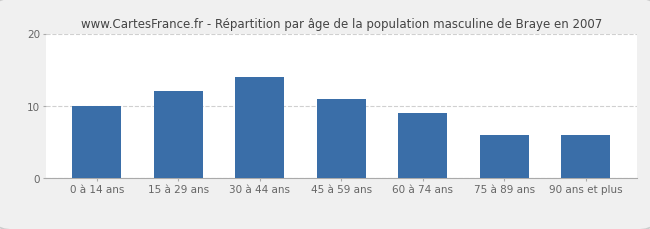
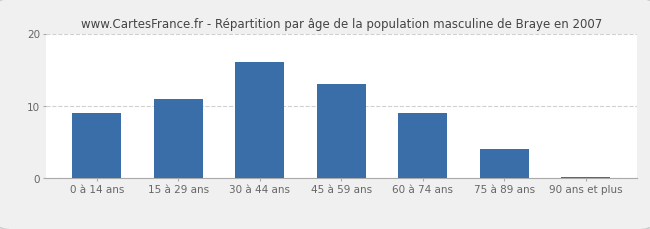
0 à 14 ans: 10.0 -> 9.0
15 à 29 ans: 12.0 -> 11.0
30 à 44 ans: 14.0 -> 16.0
45 à 59 ans: 11.0 -> 13.0
75 à 89 ans: 6.0 -> 4.0
90 ans et plus: 6.0 -> 0.2
